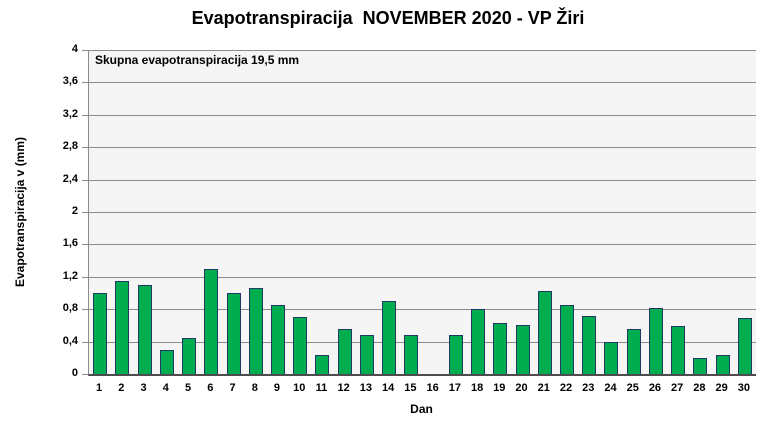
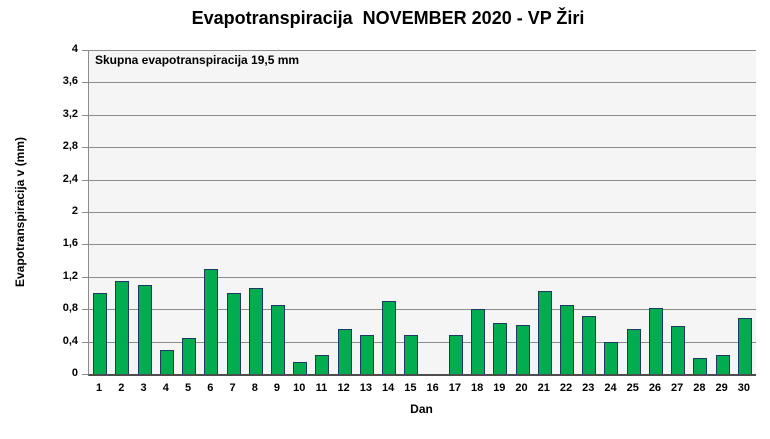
10: 0,7 -> 0,1
